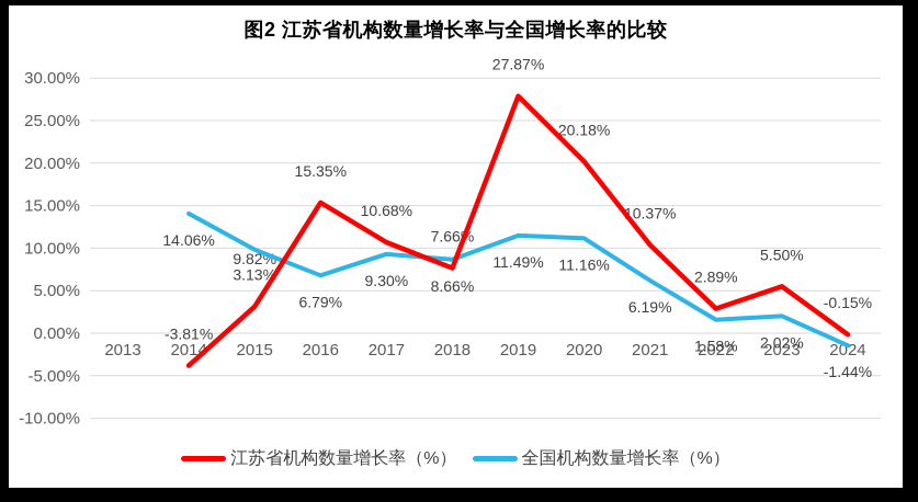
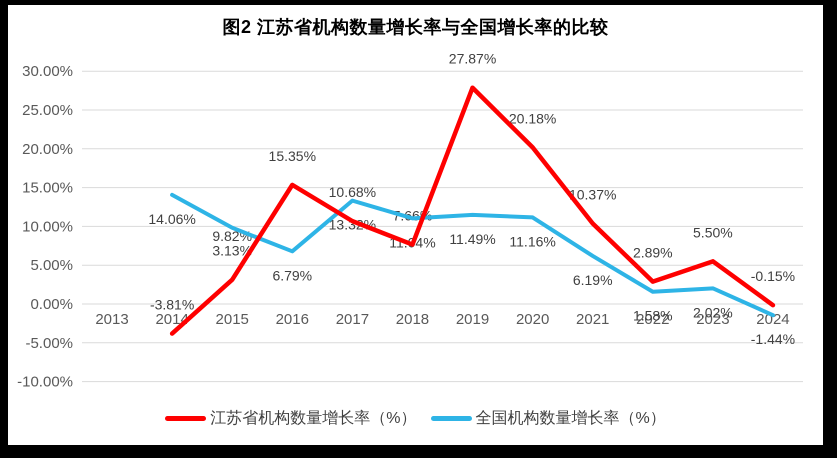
全国机构数量增长率（%）/2017: 9.30% -> 13.32%
全国机构数量增长率（%）/2018: 8.66% -> 11.04%
